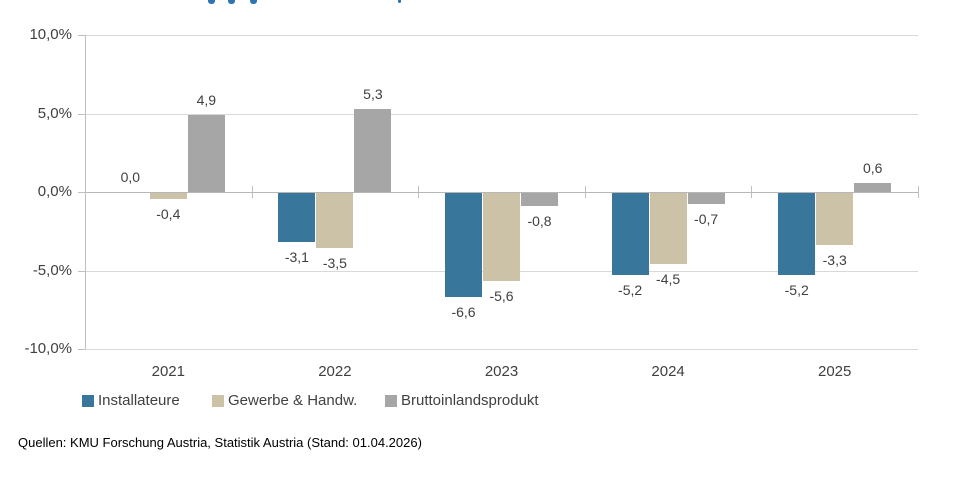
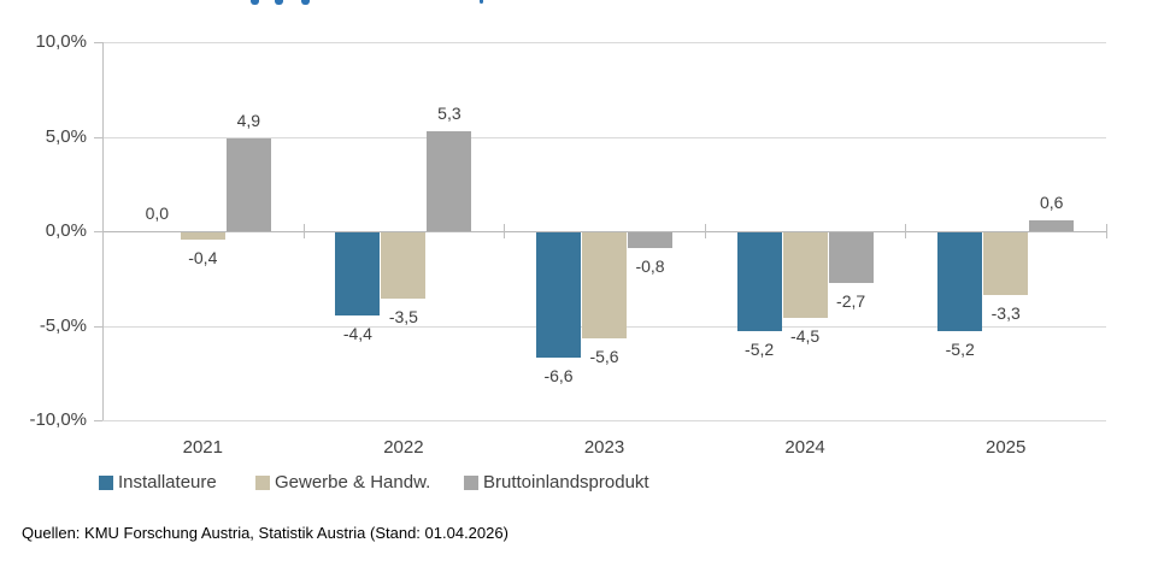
Installateure/2022: -3,1 -> -4,4
Bruttoinlandsprodukt/2024: -0,7 -> -2,7
